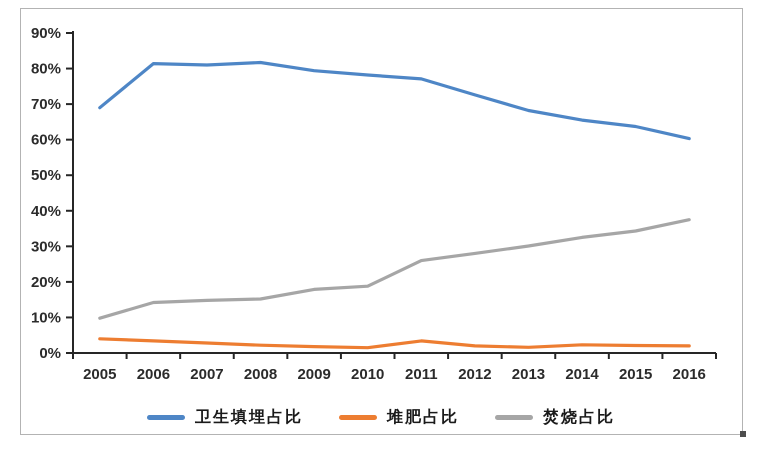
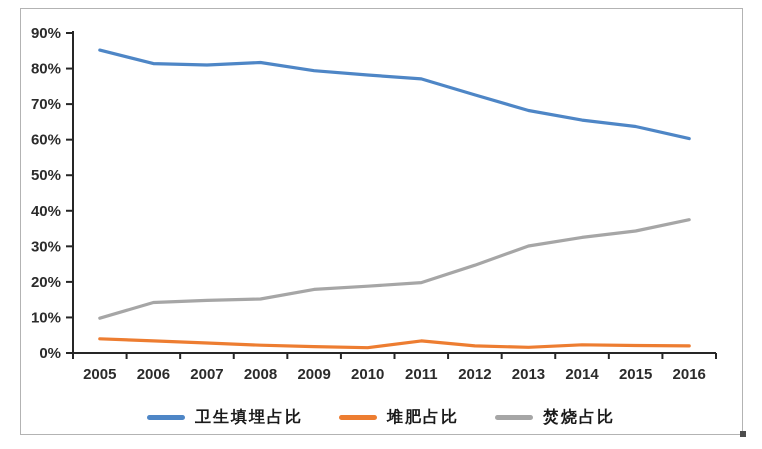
卫生填埋占比/2005: 69% -> 85%
焚烧占比/2011: 26% -> 20%
焚烧占比/2012: 28% -> 25%
